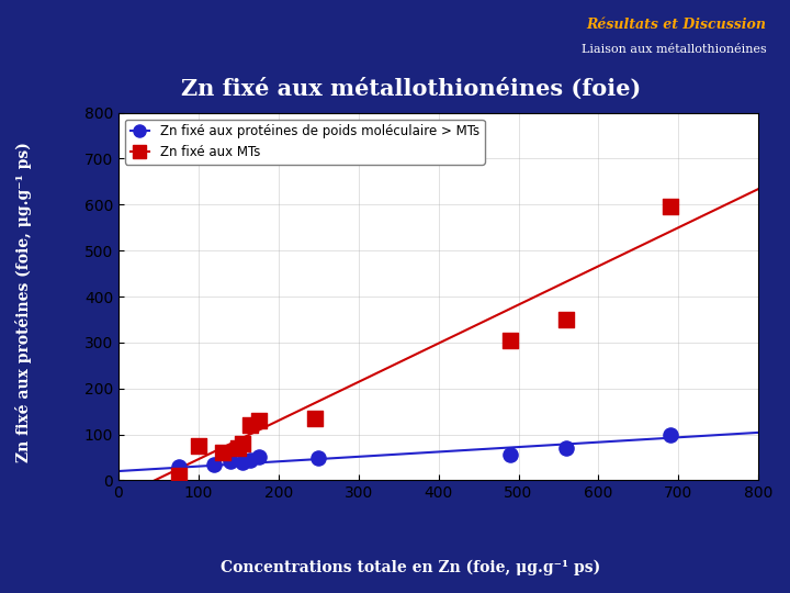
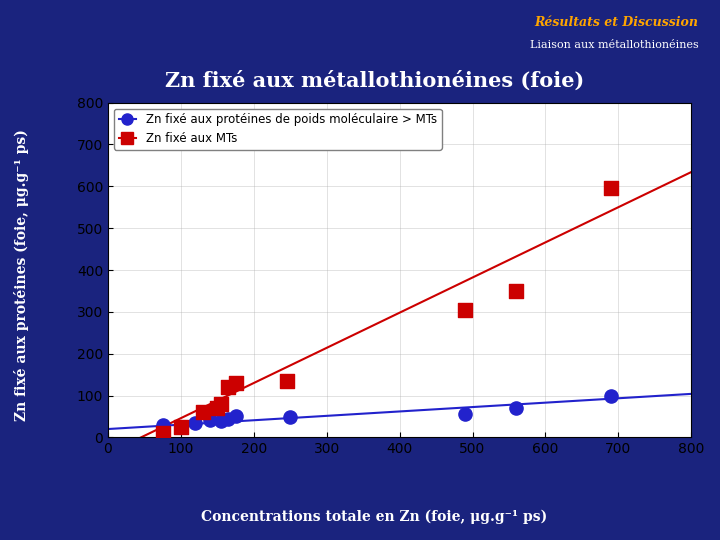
Zn fixé aux MTs/100: 75 -> 25
